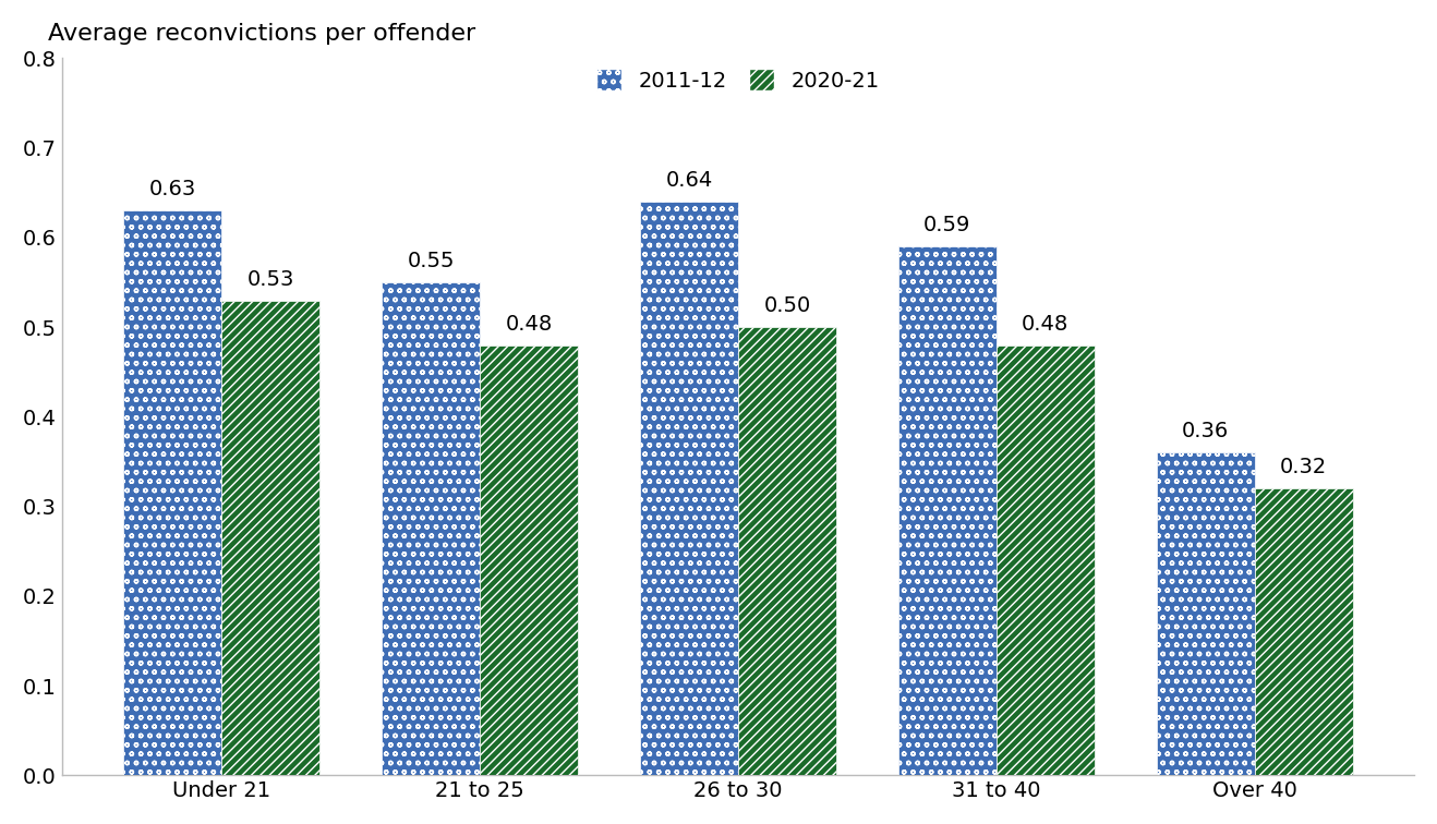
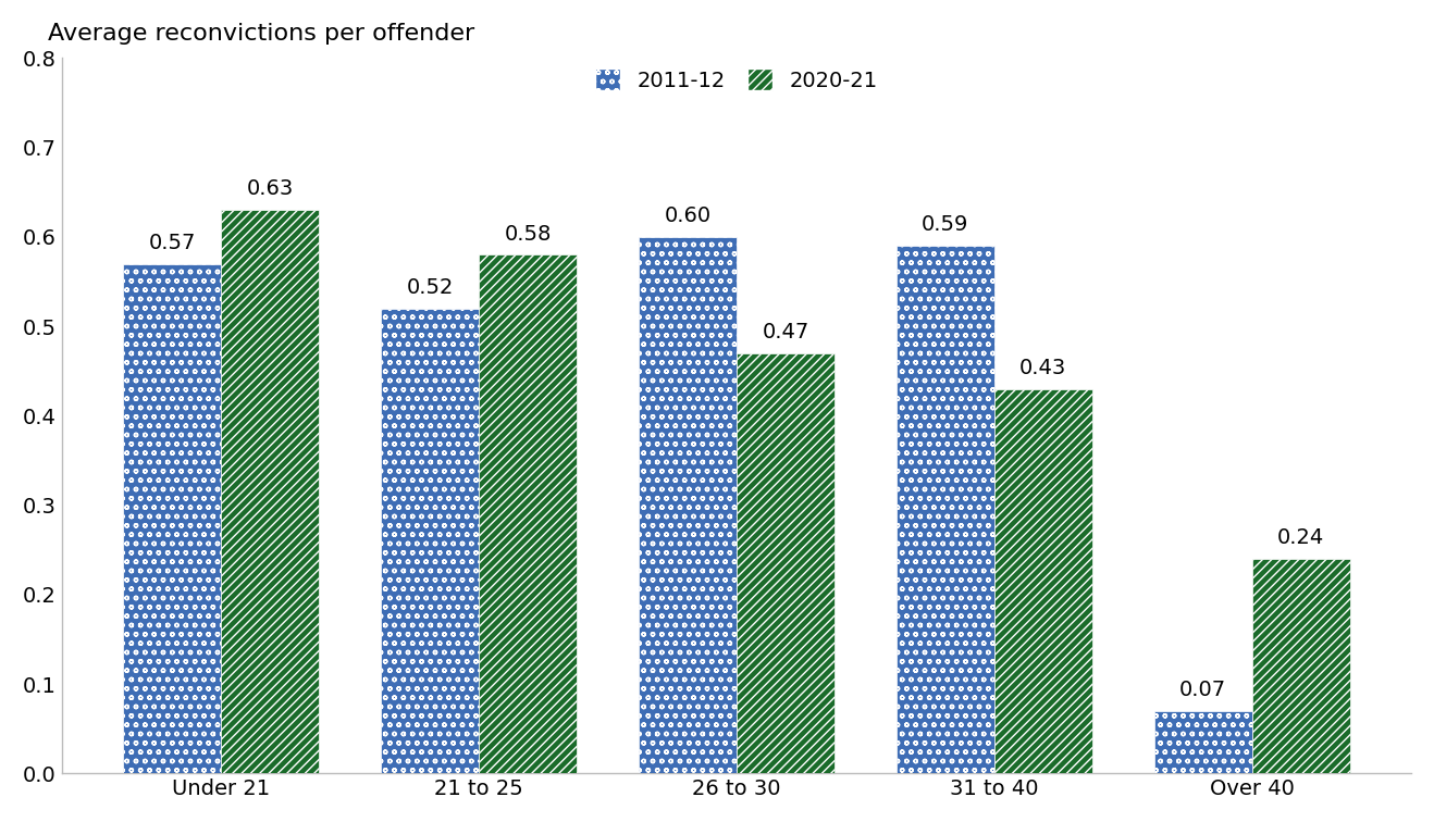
2011-12/Under 21: 0.63 -> 0.57
2020-21/Under 21: 0.53 -> 0.63
2011-12/21 to 25: 0.55 -> 0.52
2020-21/21 to 25: 0.48 -> 0.58
2011-12/26 to 30: 0.64 -> 0.60
2020-21/26 to 30: 0.50 -> 0.47
2020-21/31 to 40: 0.48 -> 0.43
2011-12/Over 40: 0.36 -> 0.07
2020-21/Over 40: 0.32 -> 0.24
